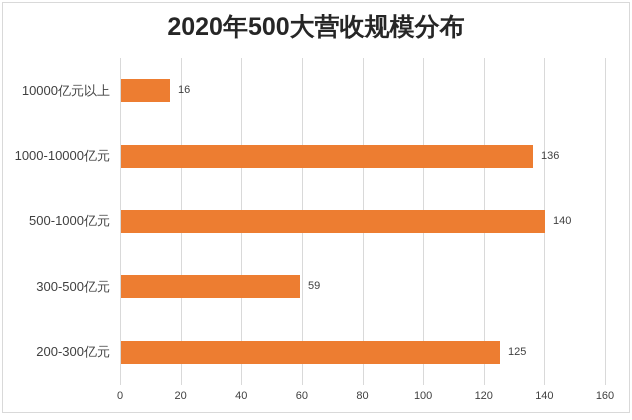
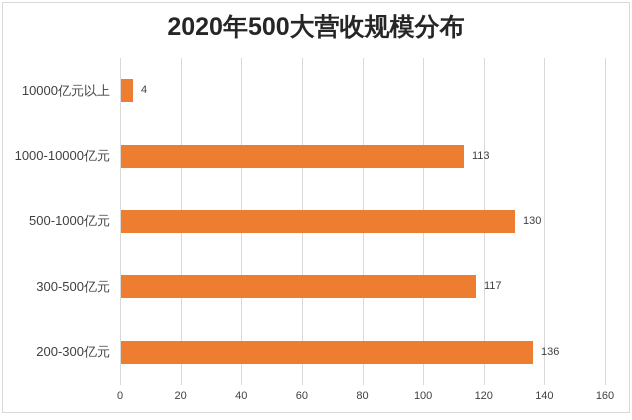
10000亿元以上: 16 -> 4
1000-10000亿元: 136 -> 113
500-1000亿元: 140 -> 130
300-500亿元: 59 -> 117
200-300亿元: 125 -> 136
